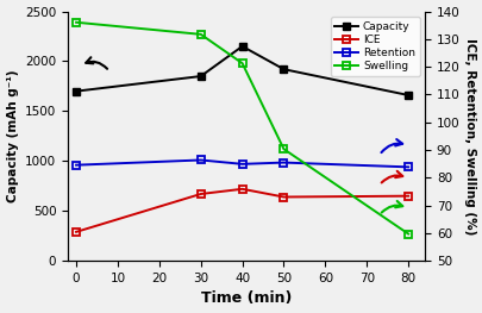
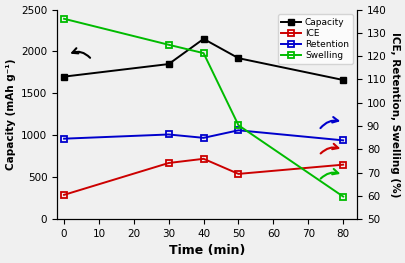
Swelling/30: 2270 -> 2080
ICE/50: 640 -> 540
Retention/50: 980 -> 1060
